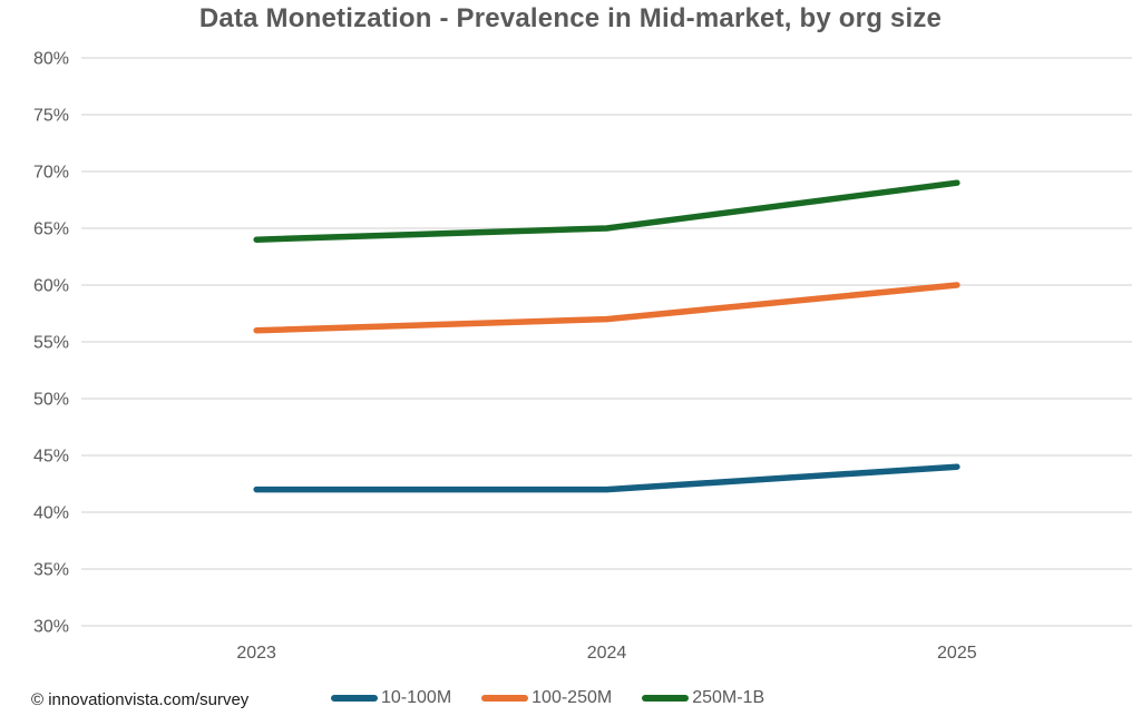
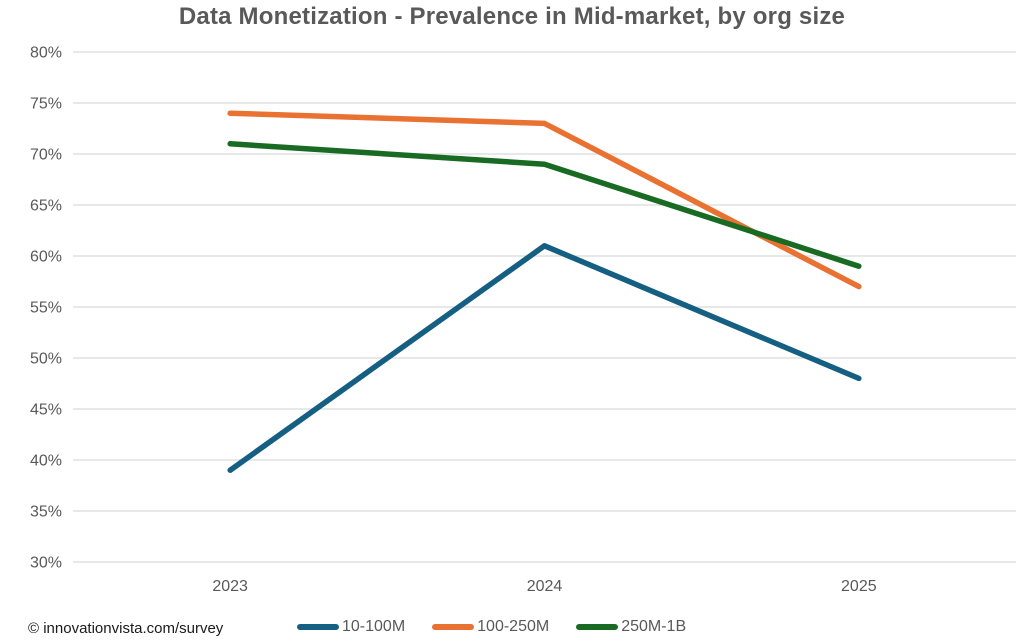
10-100M/2023: 42% -> 39%
100-250M/2023: 56% -> 74%
250M-1B/2023: 64% -> 71%
10-100M/2024: 42% -> 61%
100-250M/2024: 57% -> 73%
250M-1B/2024: 65% -> 69%
10-100M/2025: 44% -> 48%
100-250M/2025: 60% -> 57%
250M-1B/2025: 69% -> 59%
